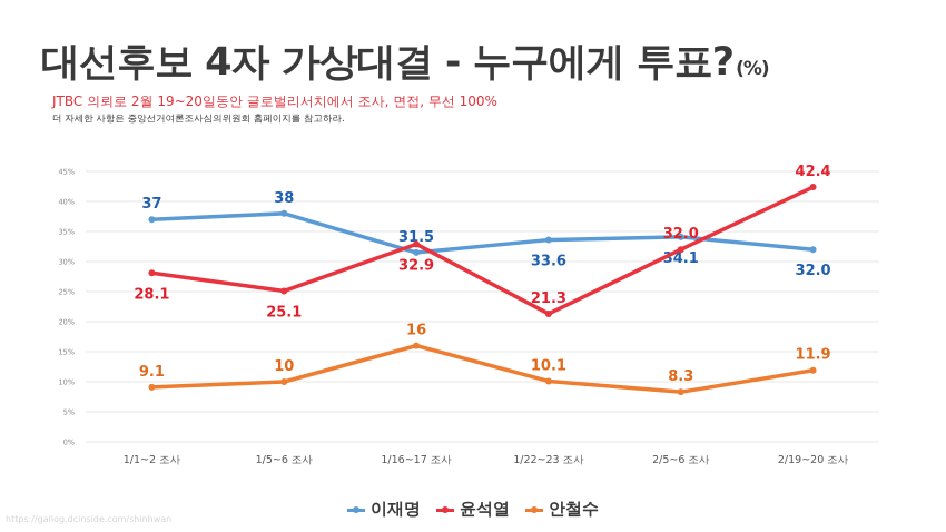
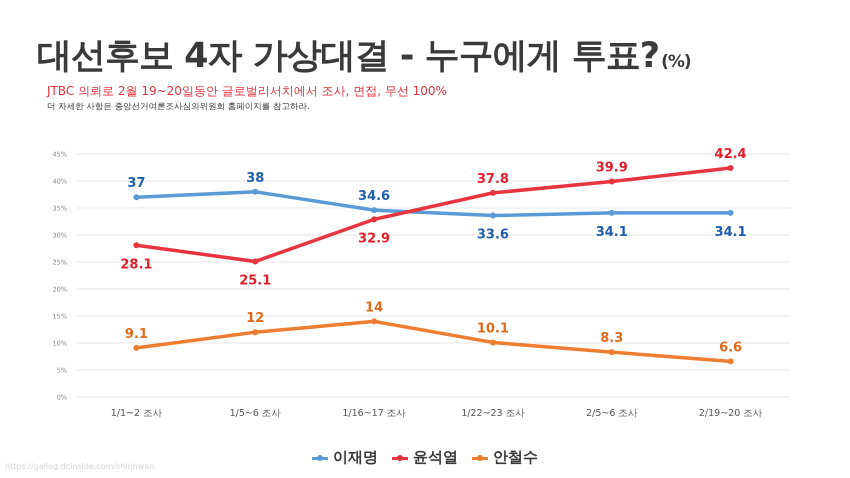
안철수/1/5~6 조사: 10 -> 12
이재명/1/16~17 조사: 31.5 -> 34.6
안철수/1/16~17 조사: 16 -> 14
윤석열/1/22~23 조사: 21.3 -> 37.8
윤석열/2/5~6 조사: 32.0 -> 39.9
이재명/2/19~20 조사: 32.0 -> 34.1
안철수/2/19~20 조사: 11.9 -> 6.6
